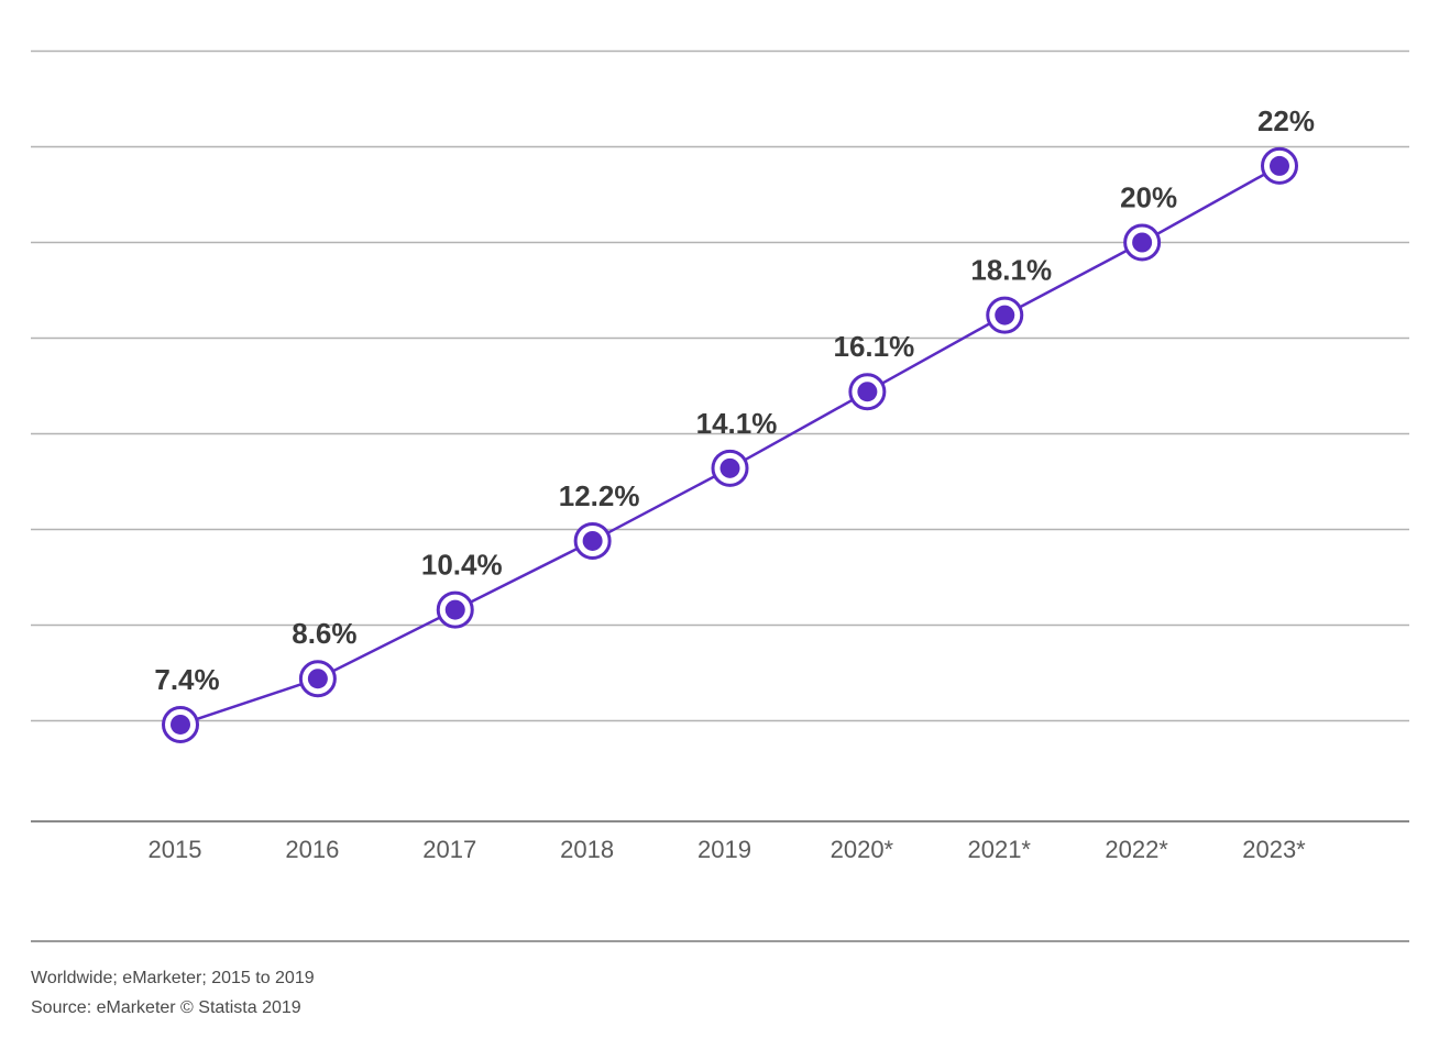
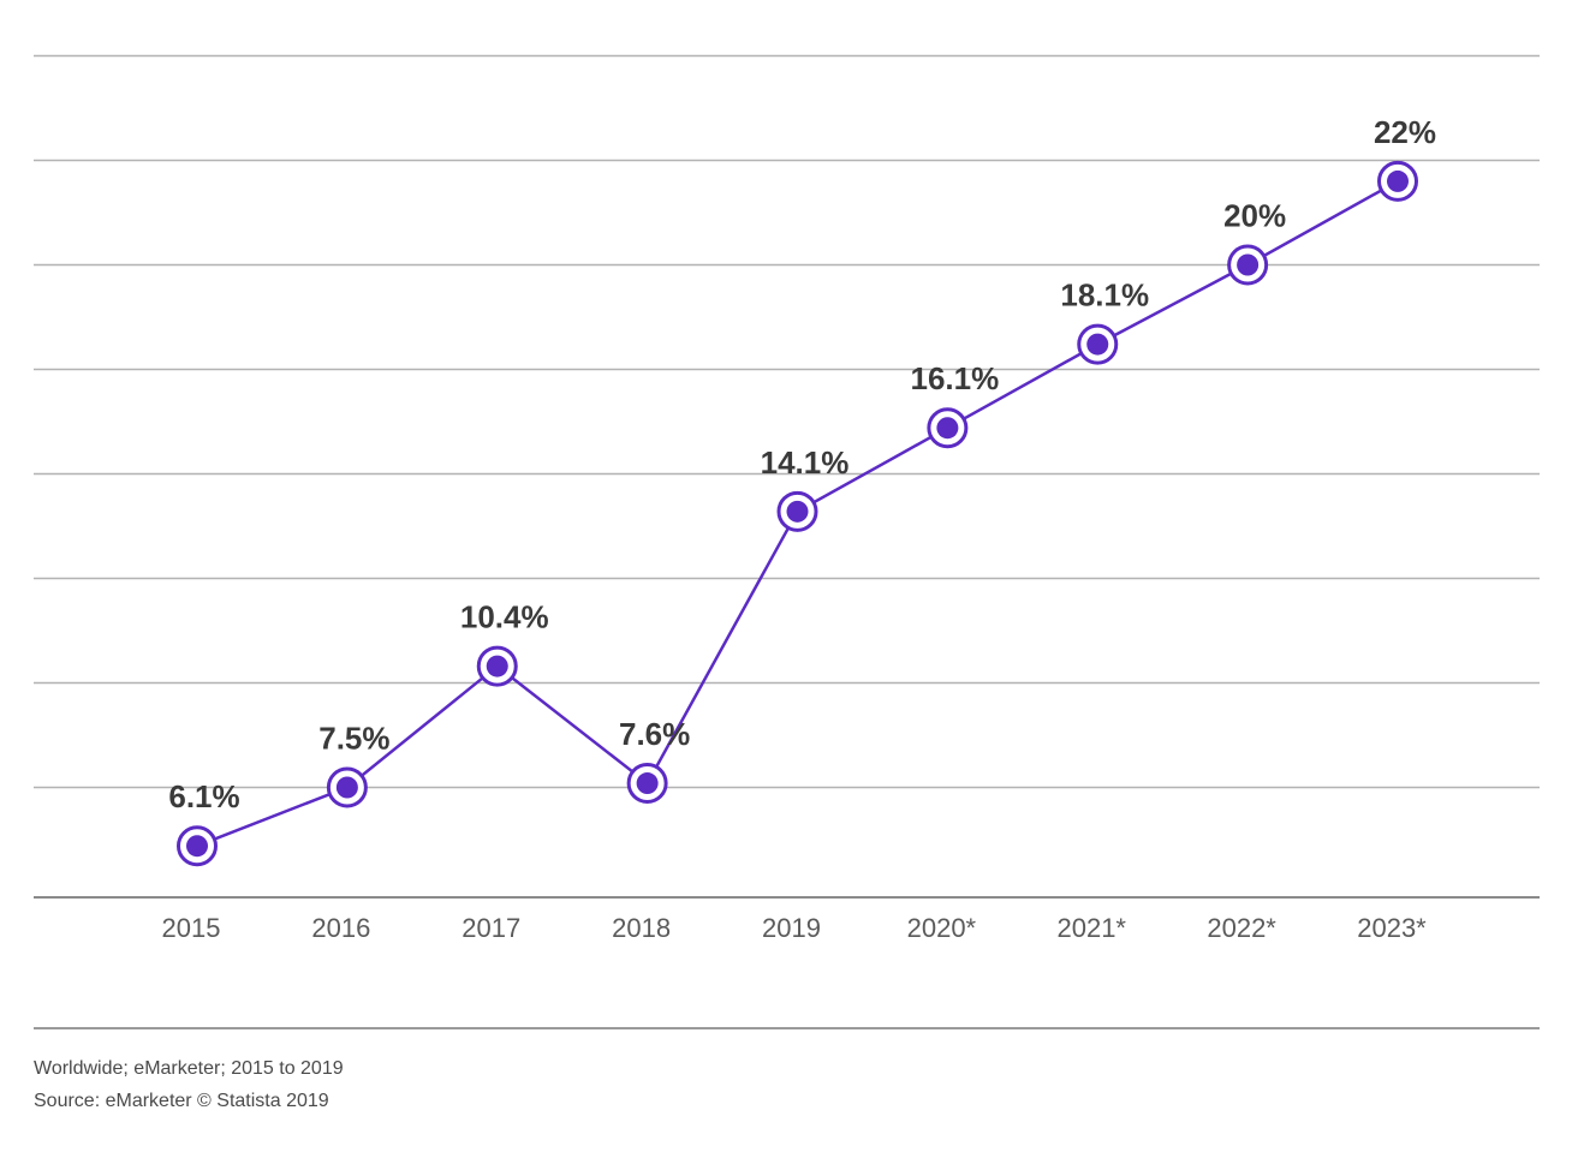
2015: 7.4% -> 6.1%
2016: 8.6% -> 7.5%
2018: 12.2% -> 7.6%
